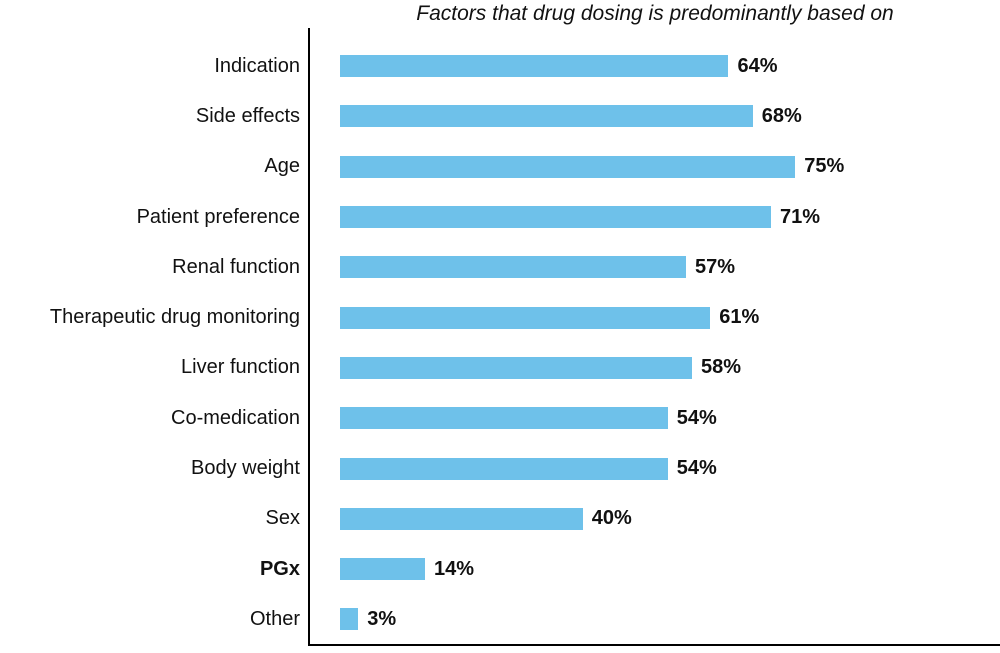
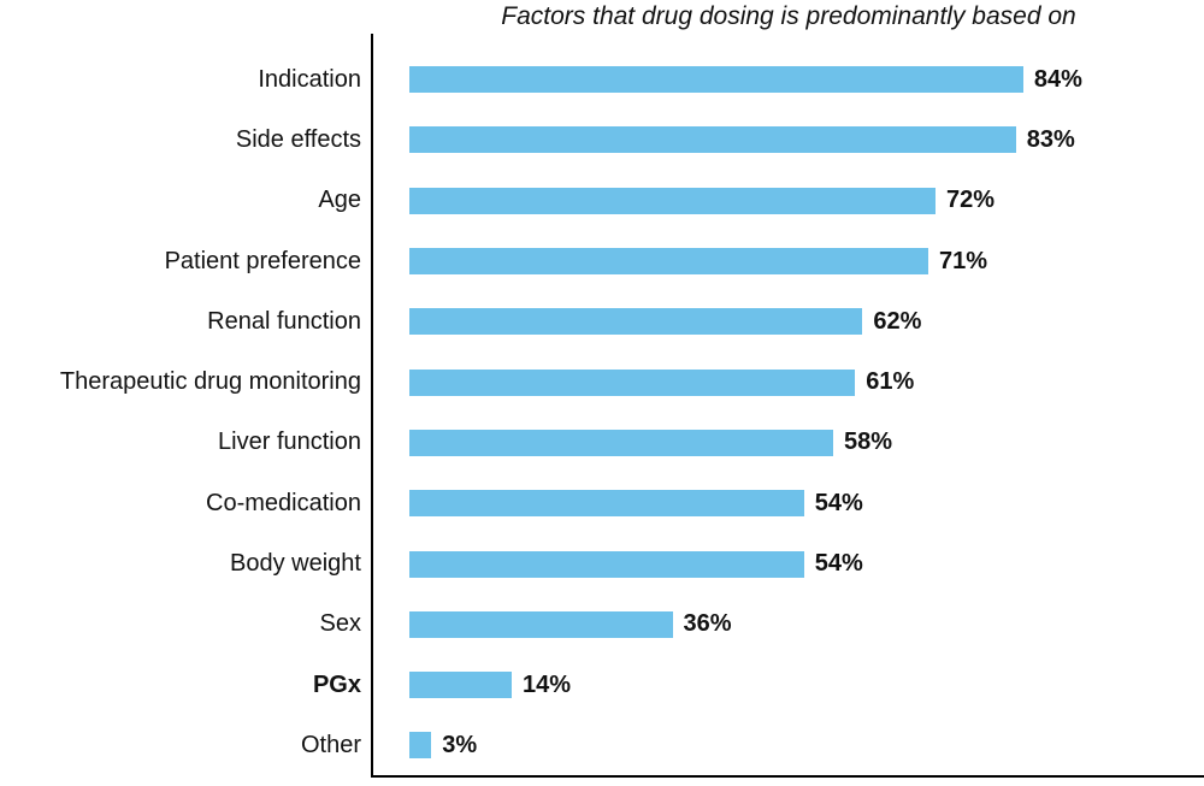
Indication: 64% -> 84%
Side effects: 68% -> 83%
Age: 75% -> 72%
Renal function: 57% -> 62%
Sex: 40% -> 36%
